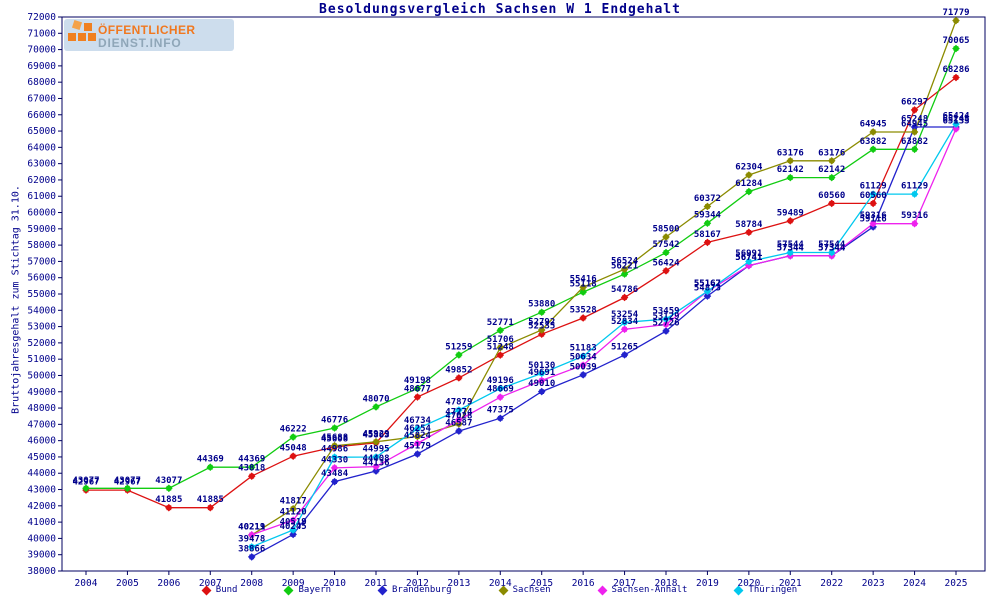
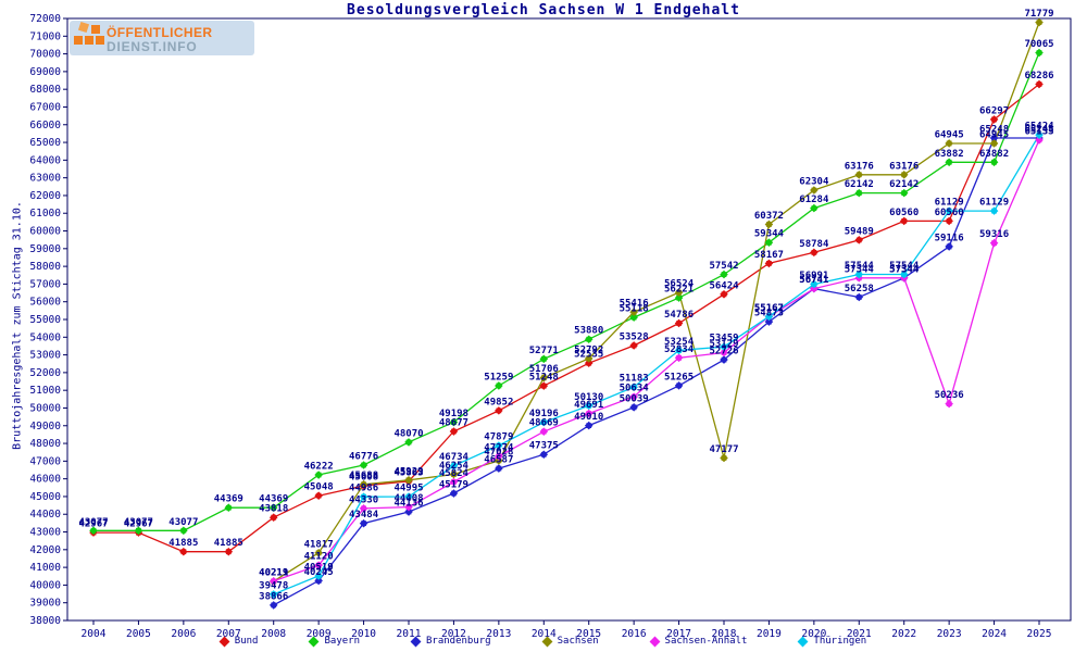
Sachsen/2018: 58500 -> 47177
Brandenburg/2021: 57344 -> 56258
Sachsen-Anhalt/2023: 59316 -> 50236
